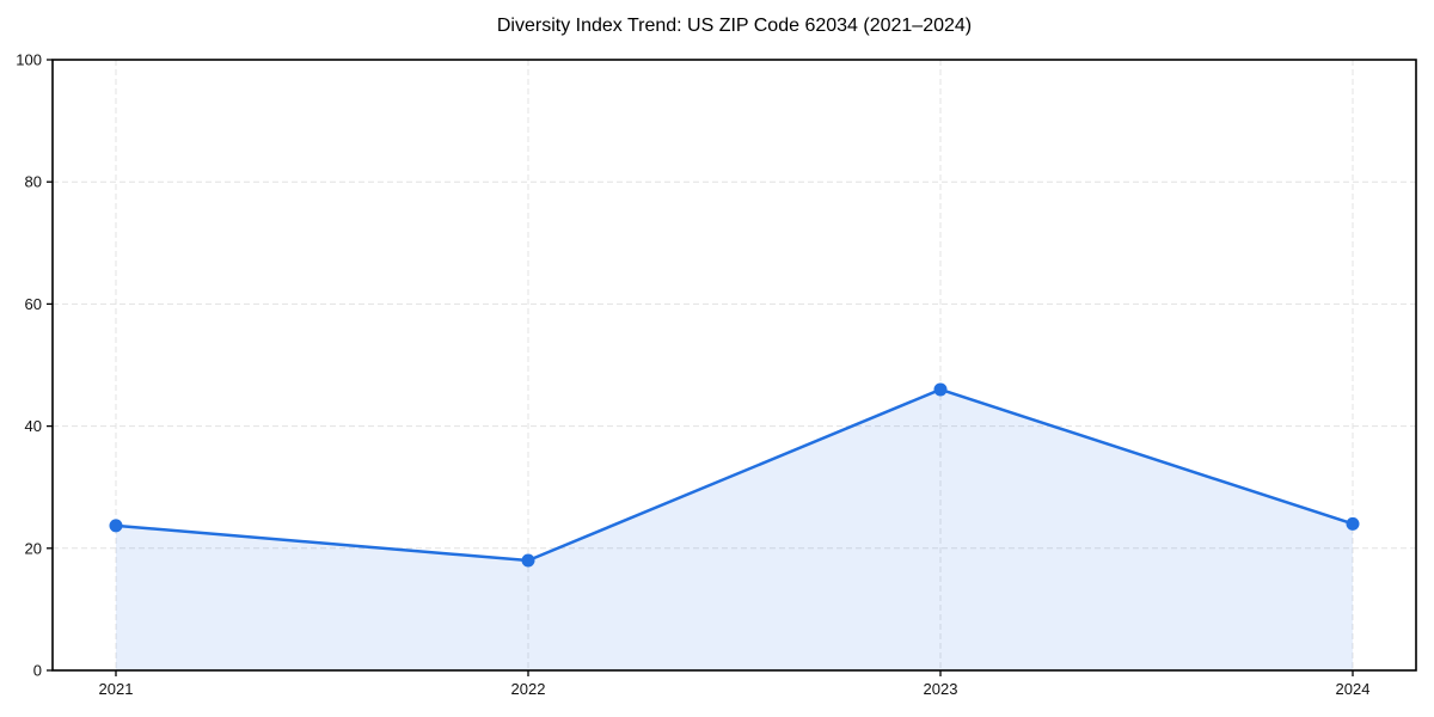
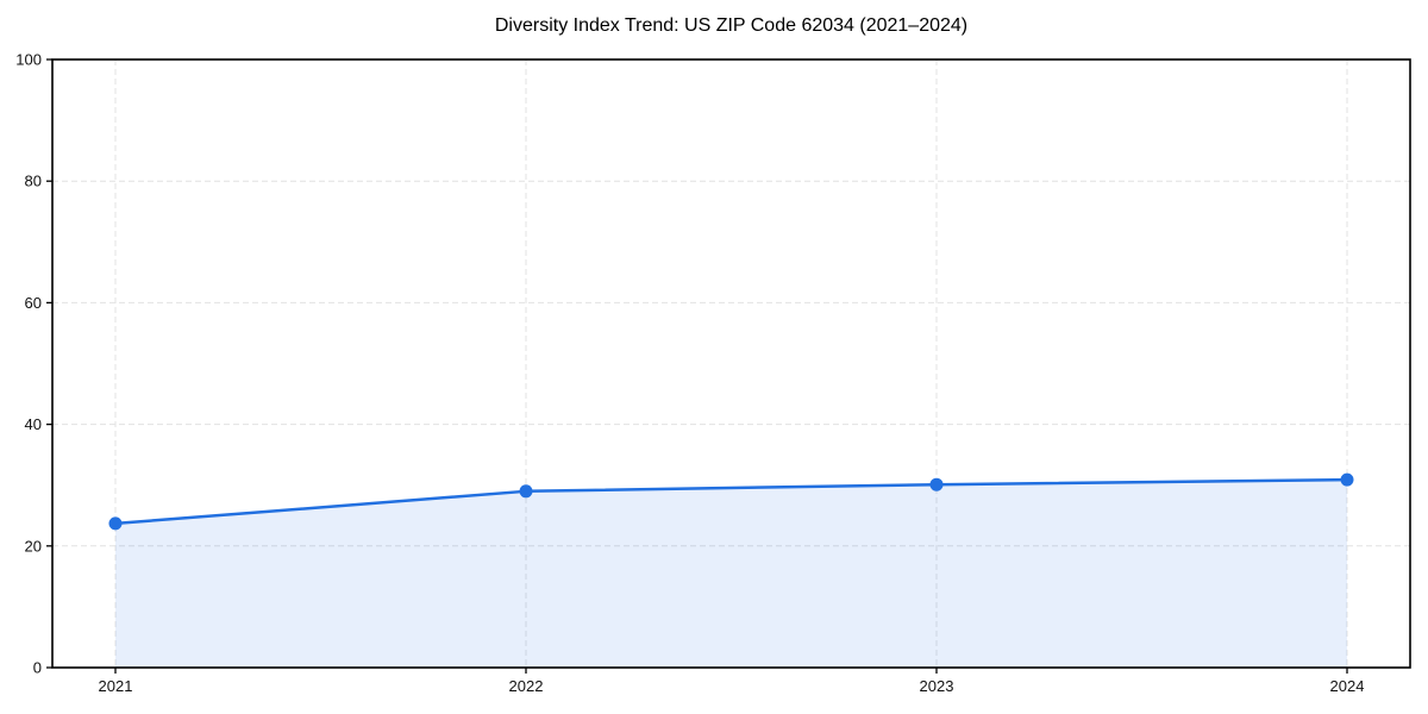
2022: 18 -> 29
2023: 46 -> 30
2024: 24 -> 31
